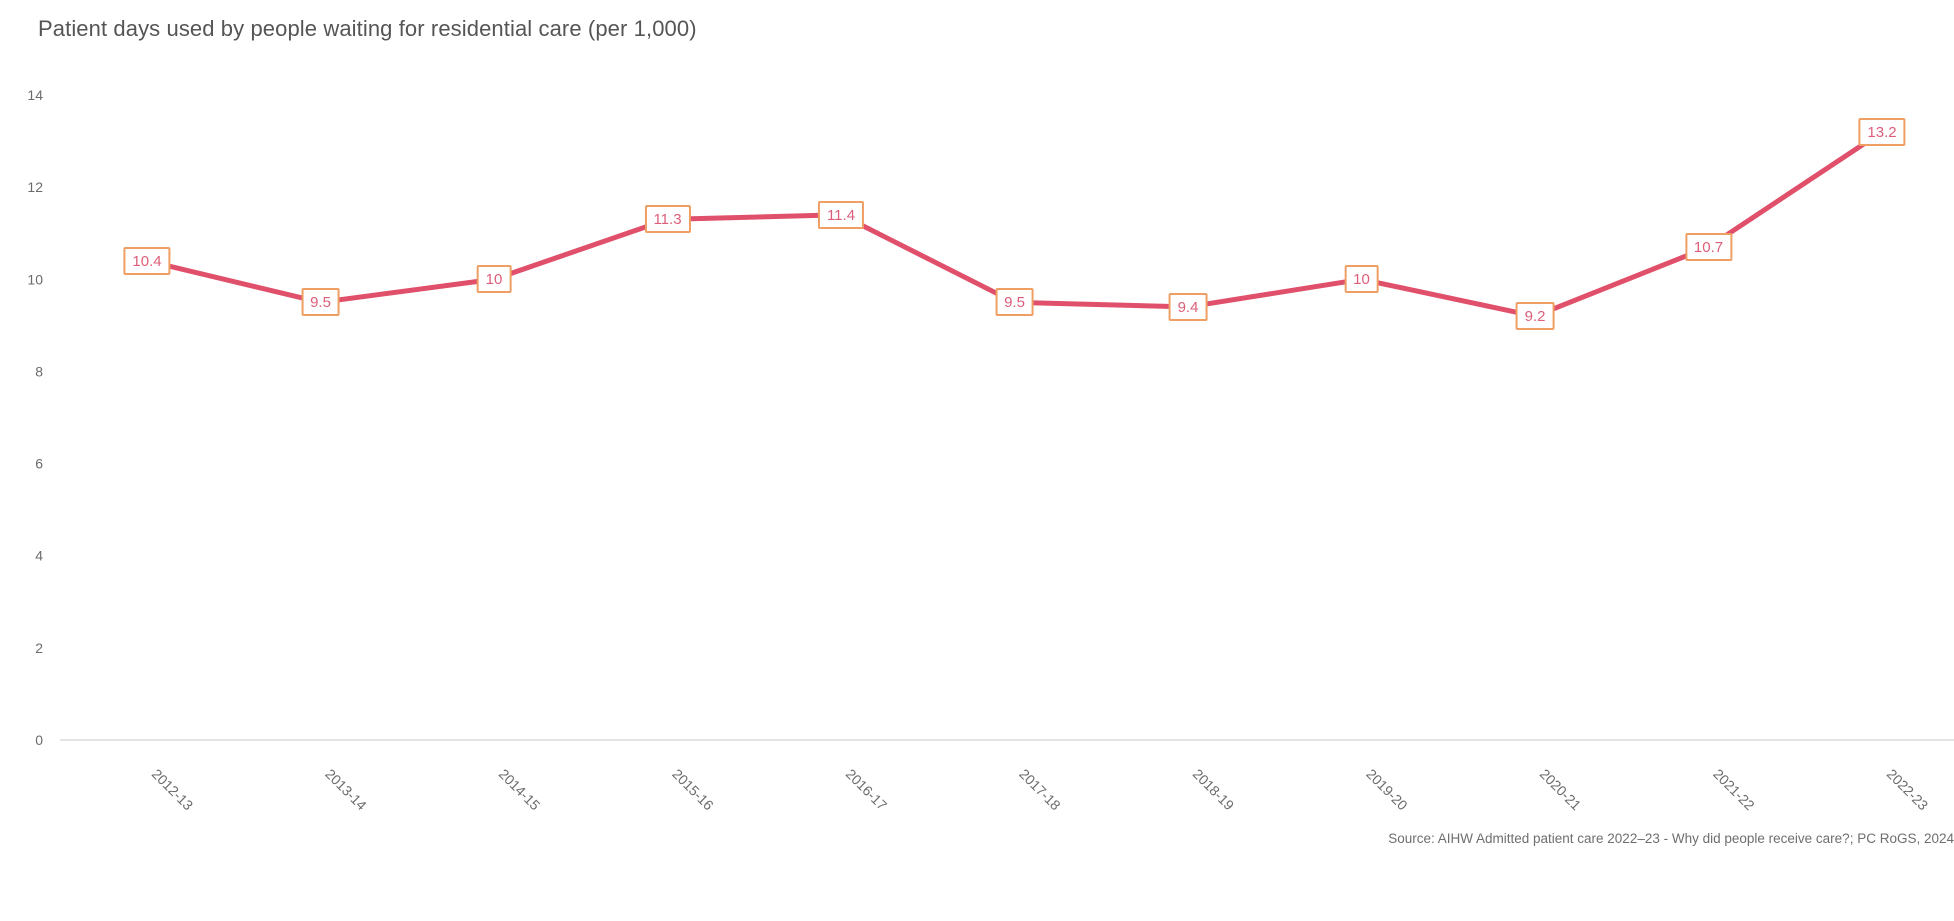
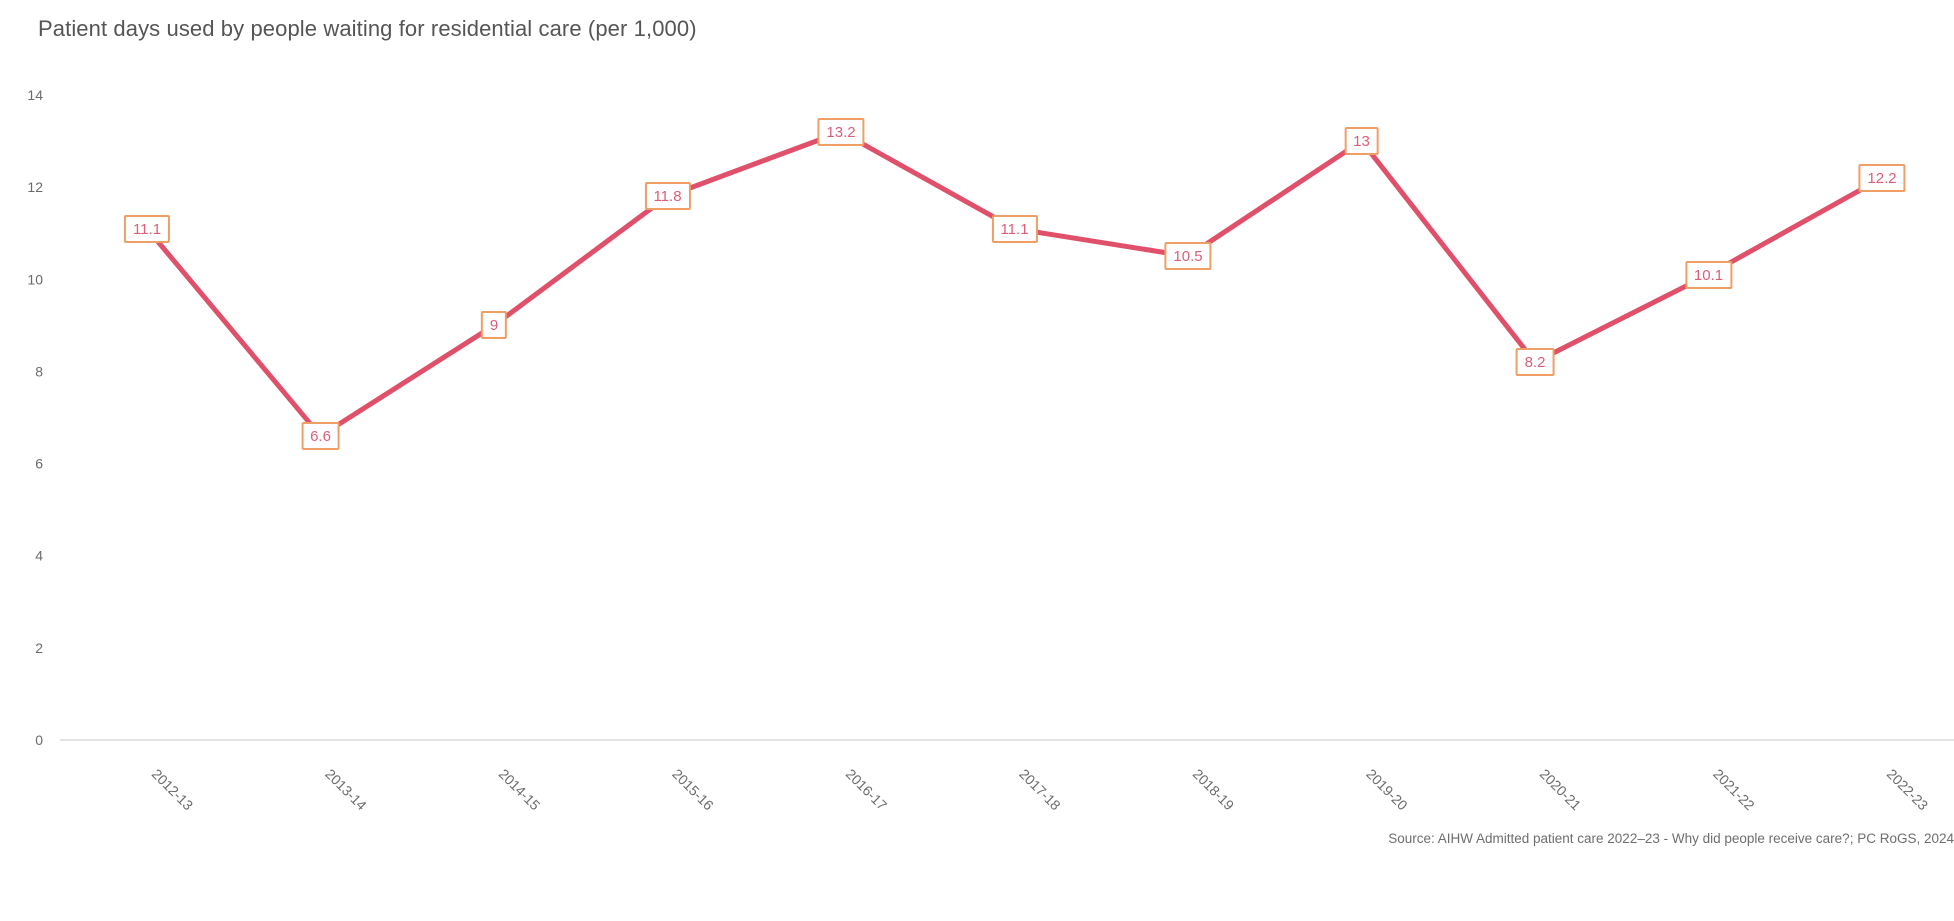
2012-13: 10.4 -> 11.1
2013-14: 9.5 -> 6.6
2014-15: 10 -> 9
2015-16: 11.3 -> 11.8
2016-17: 11.4 -> 13.2
2017-18: 9.5 -> 11.1
2018-19: 9.4 -> 10.5
2019-20: 10 -> 13
2020-21: 9.2 -> 8.2
2021-22: 10.7 -> 10.1
2022-23: 13.2 -> 12.2
